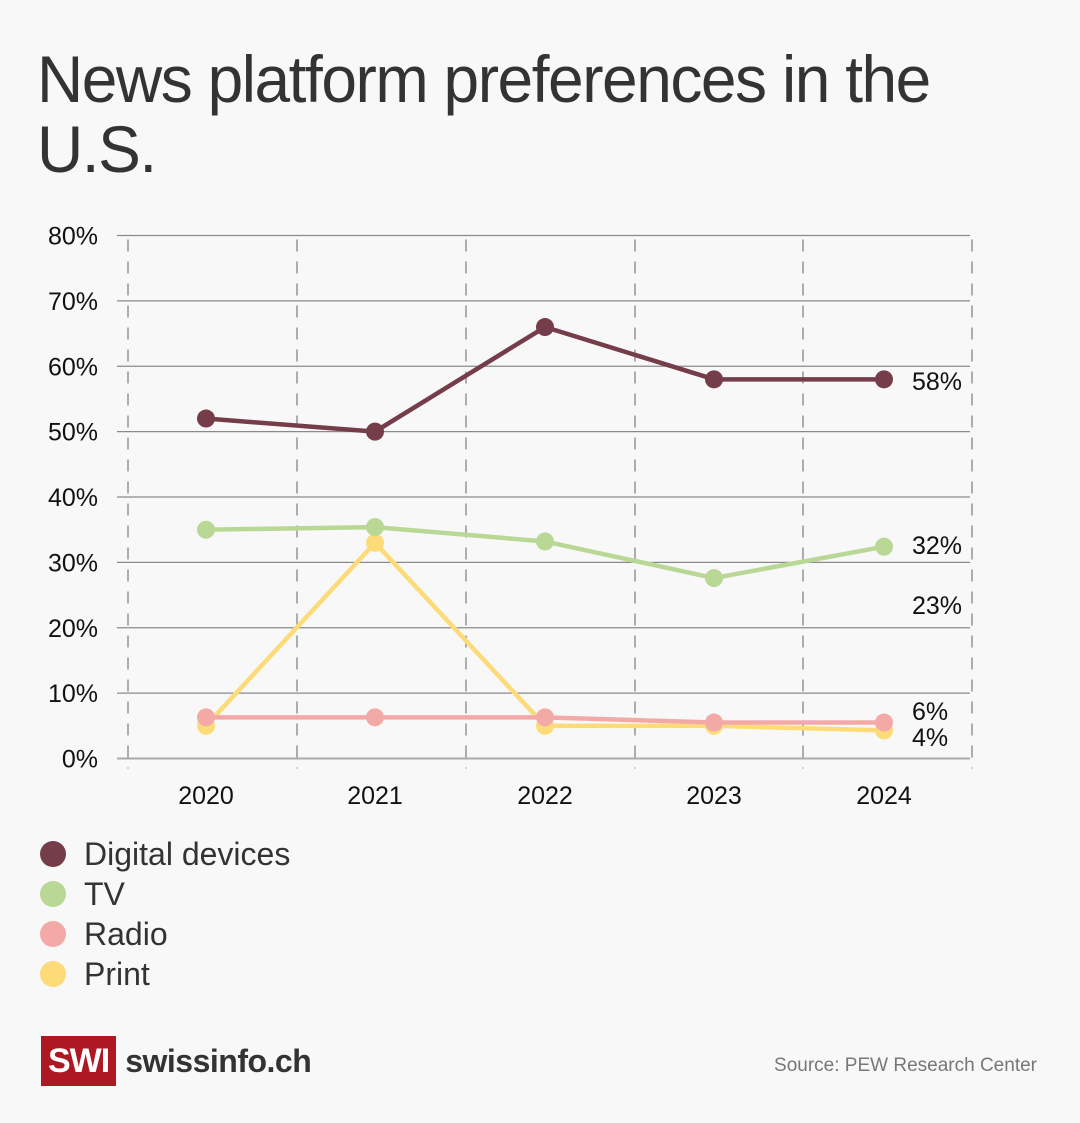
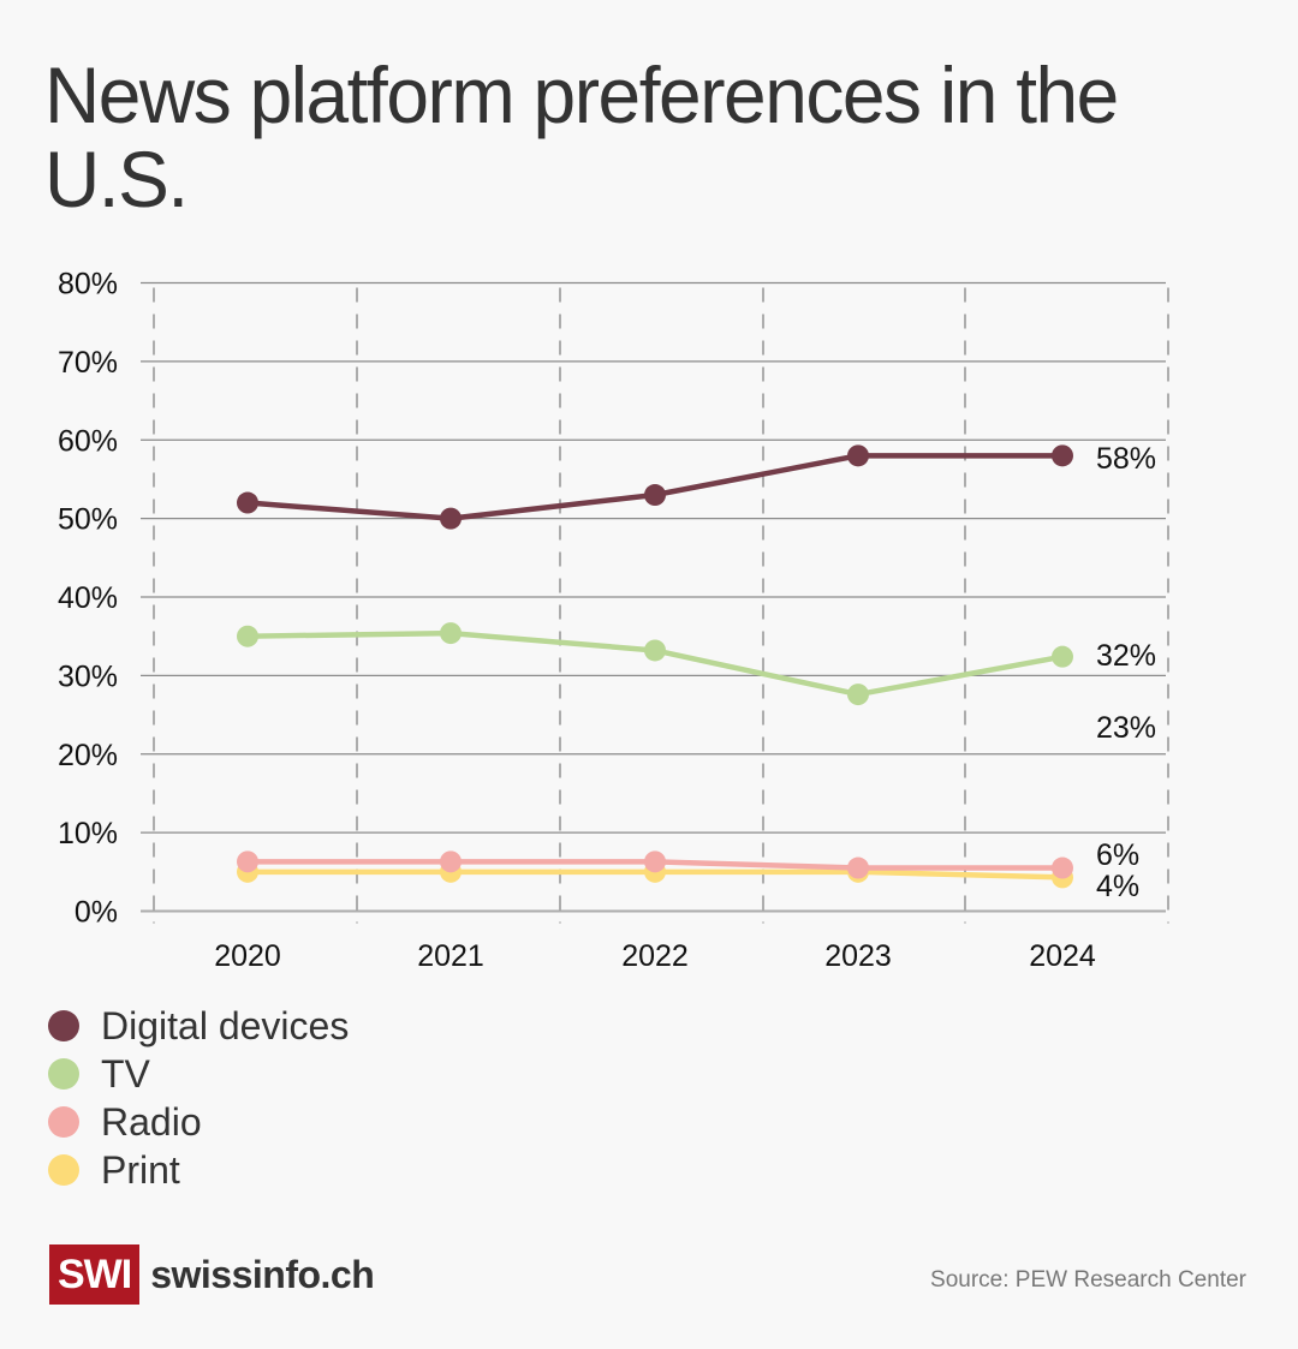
Print/2021: 33% -> 5%
Digital devices/2022: 66% -> 53%
